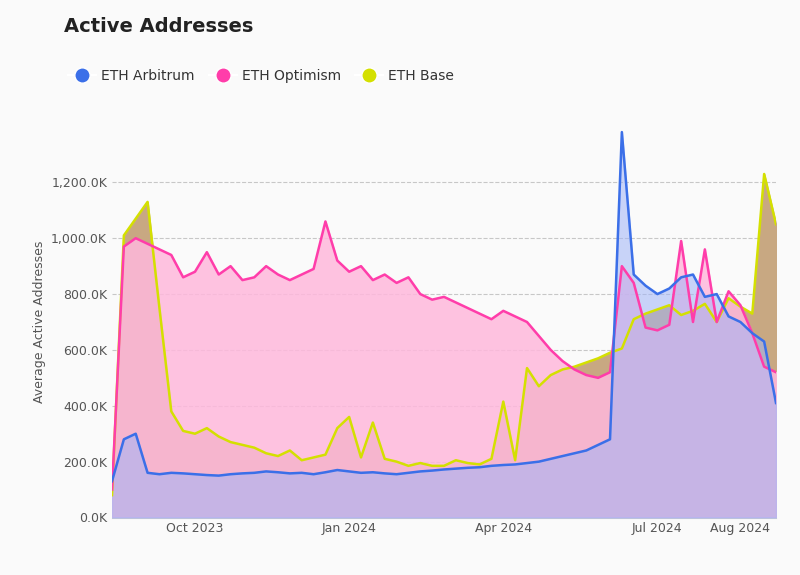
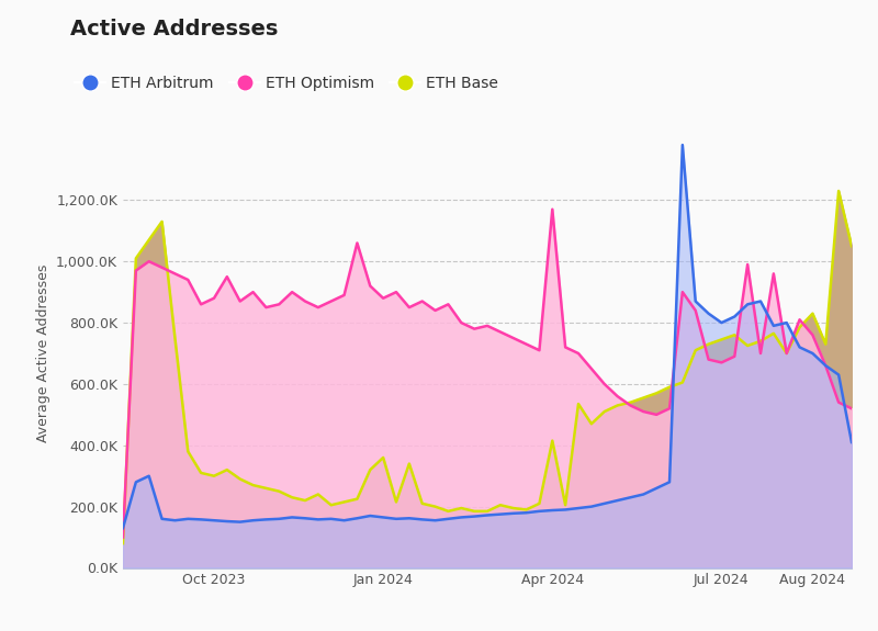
ETH Optimism/Apr 2024: 740K -> 1,170K
ETH Base/Aug 2024: 755K -> 830K
